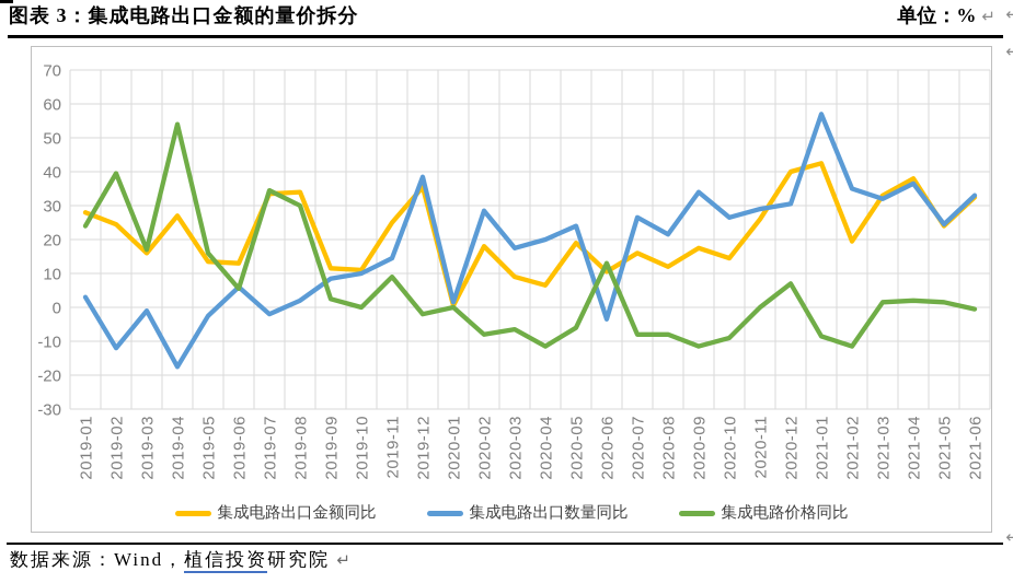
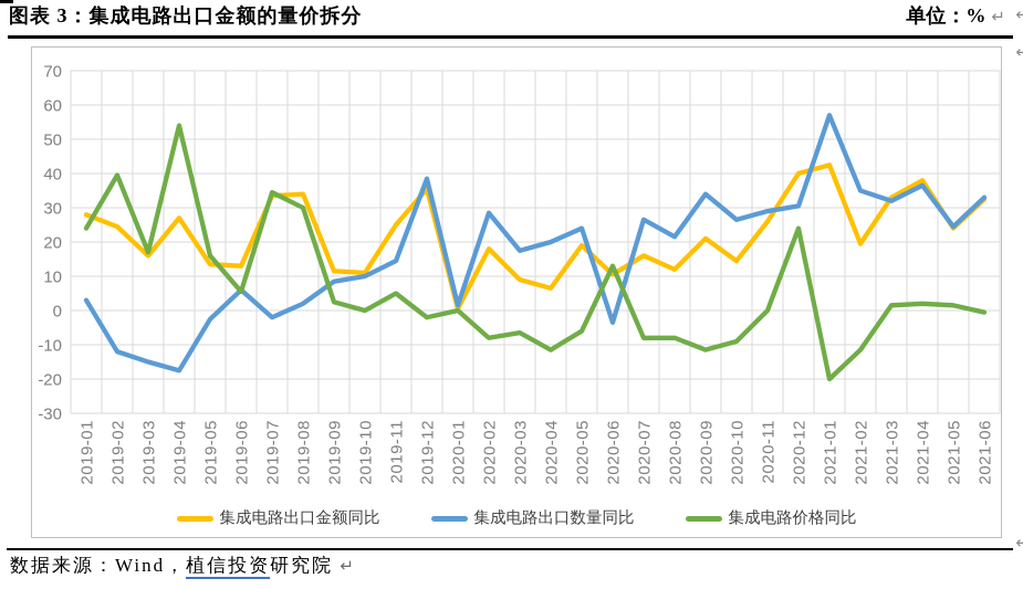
集成电路出口数量同比/2019-03: -1 -> -15
集成电路价格同比/2019-11: 9 -> 5
集成电路出口金额同比/2020-09: 18 -> 21
集成电路价格同比/2020-12: 7 -> 24
集成电路价格同比/2021-01: -8 -> -20
